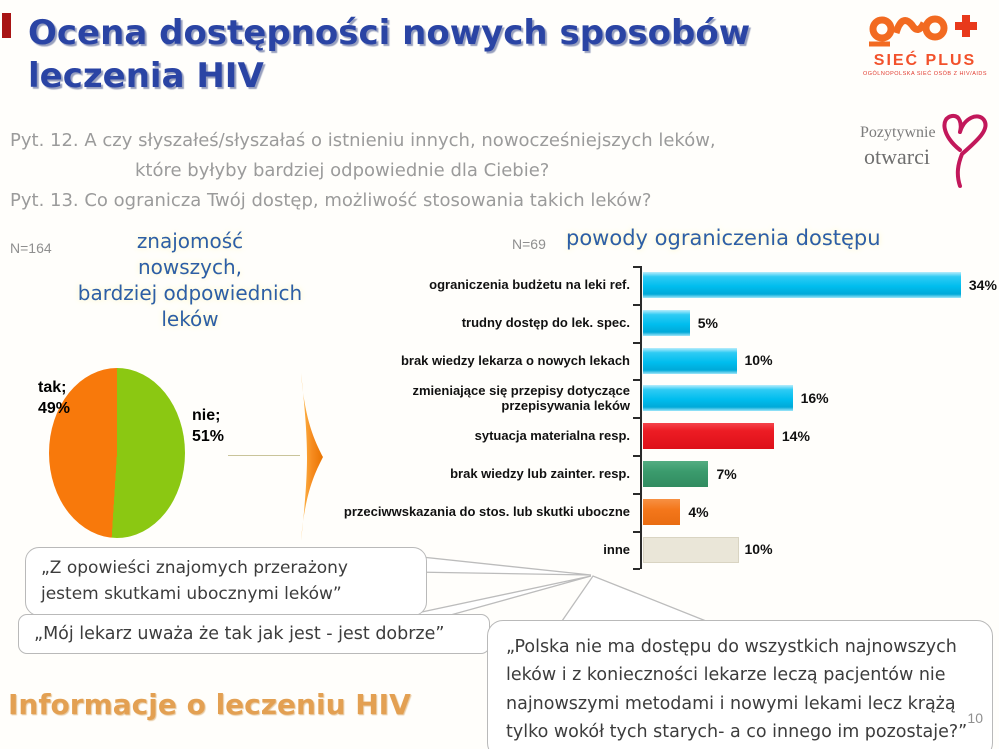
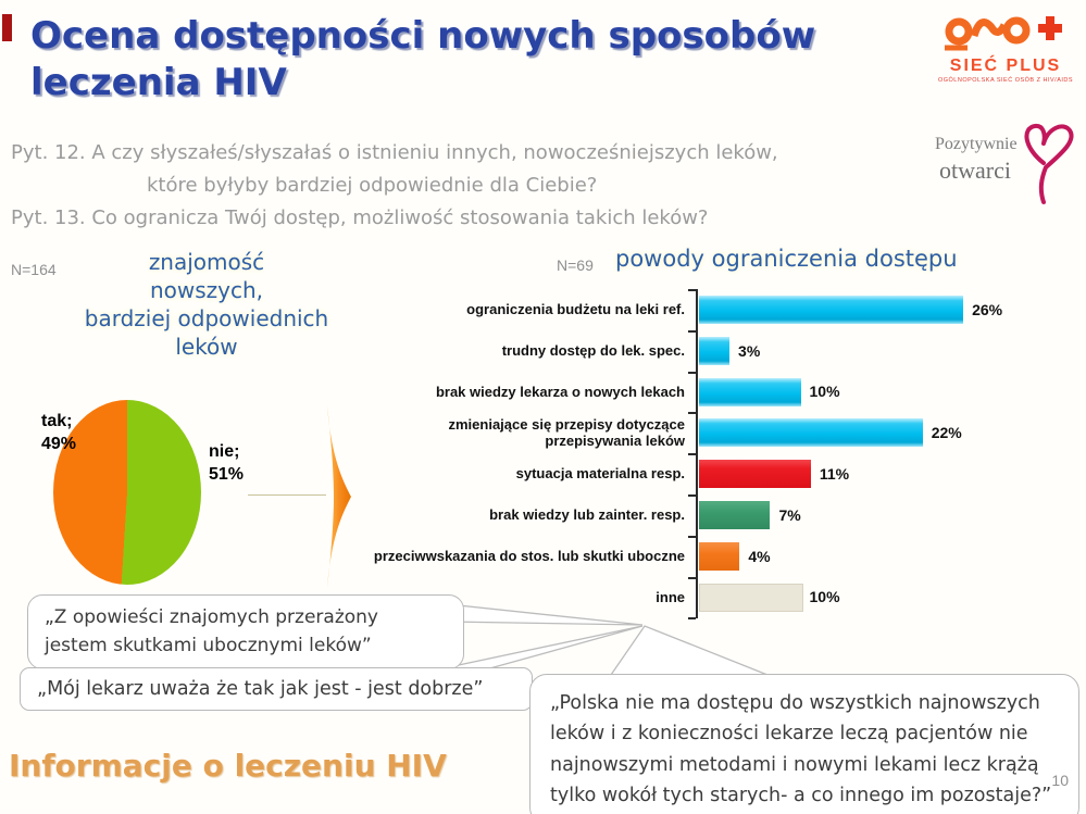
powody ograniczenia dostępu/ograniczenia budżetu na leki ref.: 34% -> 26%
powody ograniczenia dostępu/trudny dostęp do lek. spec.: 5% -> 3%
powody ograniczenia dostępu/zmieniające się przepisy dotyczące przepisywania leków: 16% -> 22%
powody ograniczenia dostępu/sytuacja materialna resp.: 14% -> 11%
